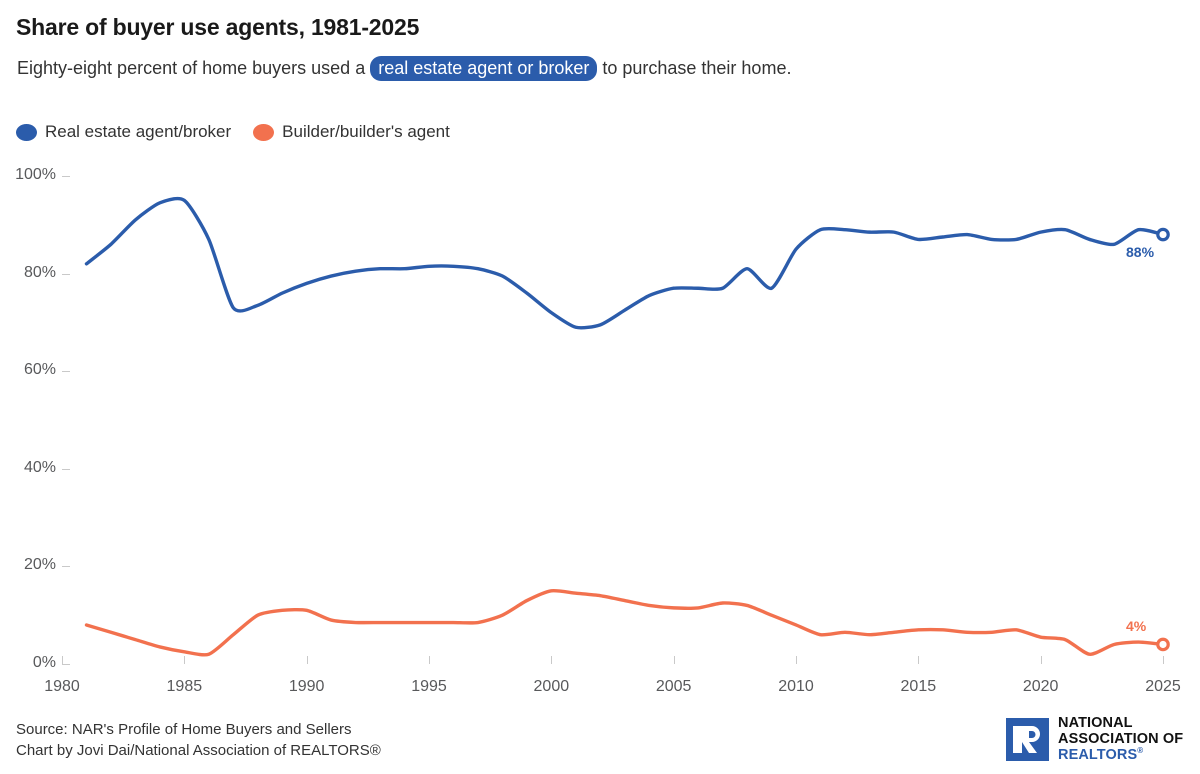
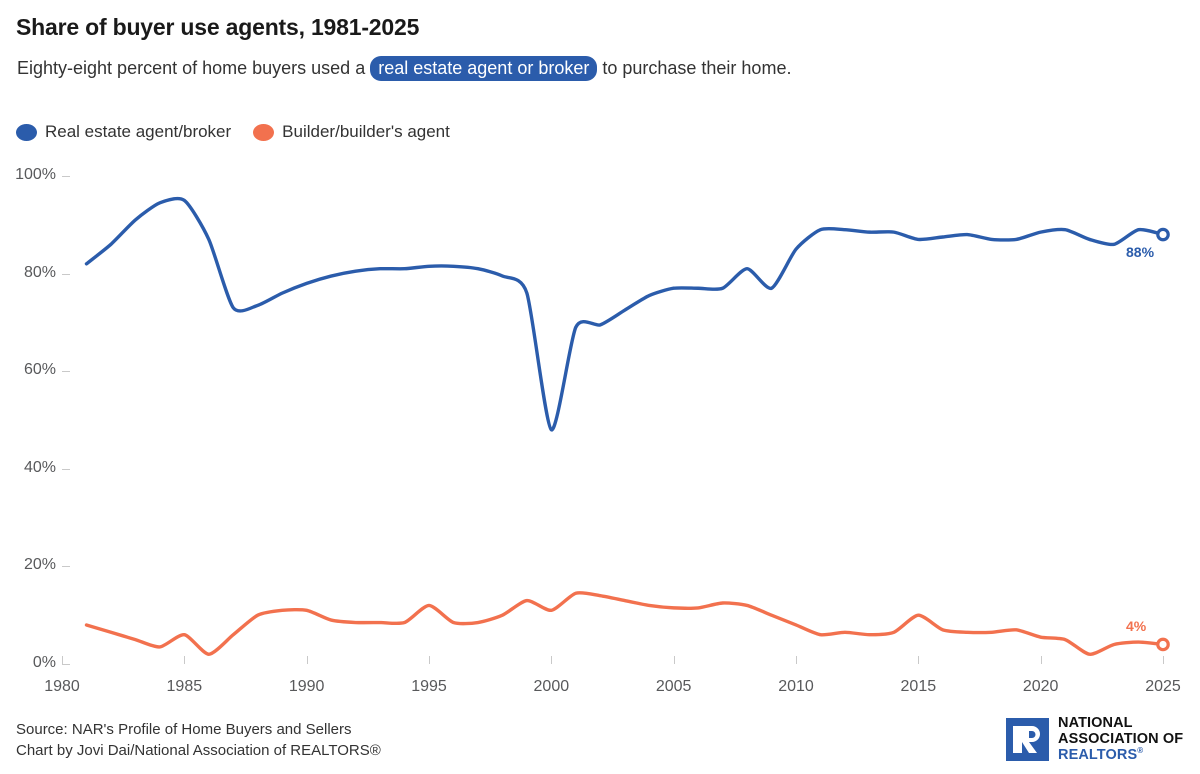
Builder/builder's agent/1985: 2% -> 6%
Builder/builder's agent/1995: 8% -> 12%
Real estate agent/broker/2000: 72% -> 48%
Builder/builder's agent/2000: 15% -> 11%
Builder/builder's agent/2015: 7% -> 10%
